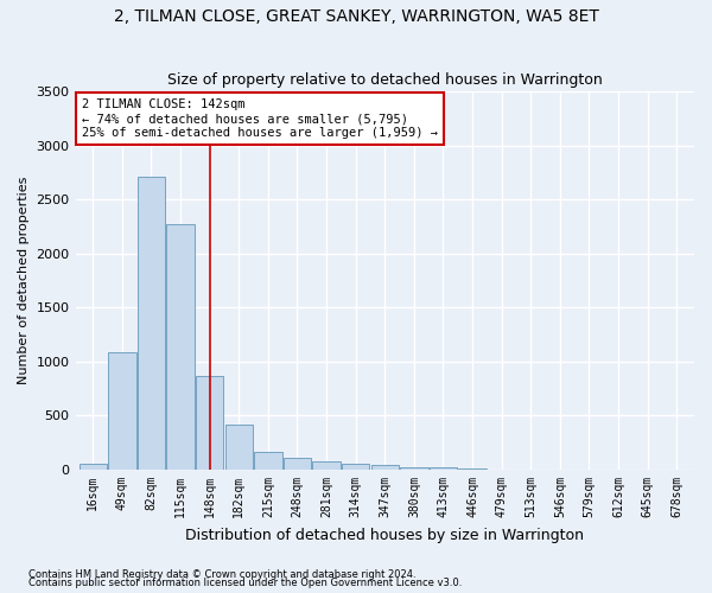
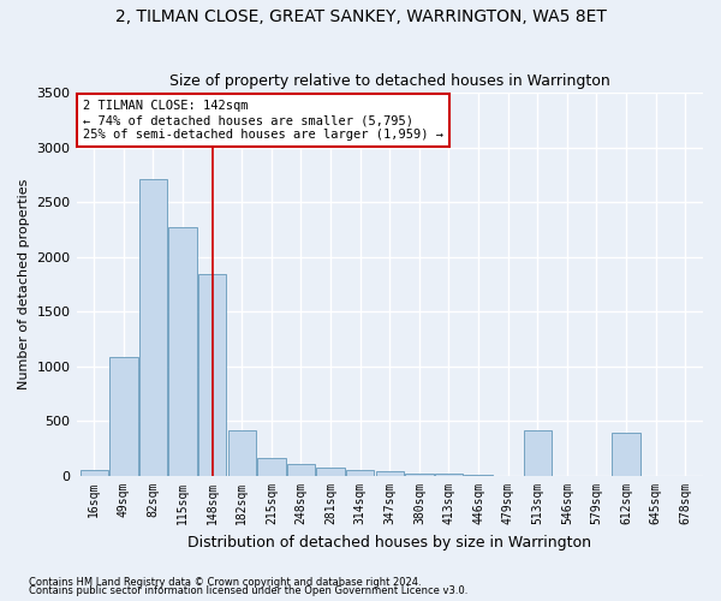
148sqm: 870 -> 1840
513sqm: 0 -> 420
612sqm: 0 -> 400
